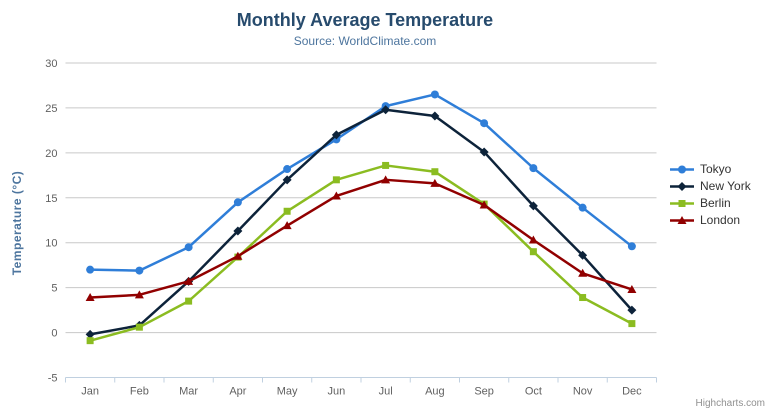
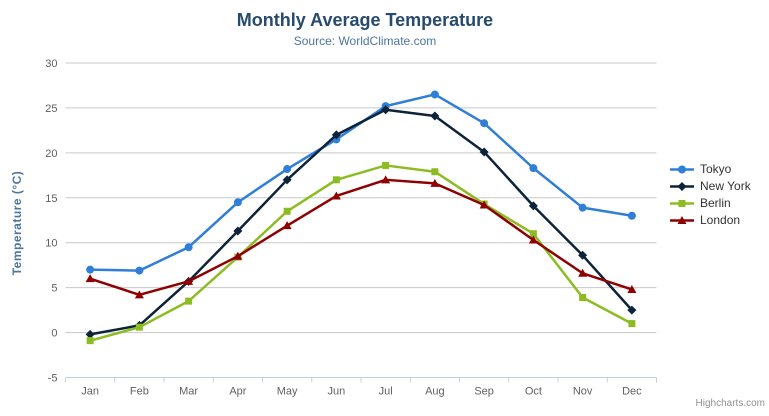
London/Jan: 4 -> 6
Berlin/Oct: 9 -> 11
Tokyo/Dec: 10 -> 13
